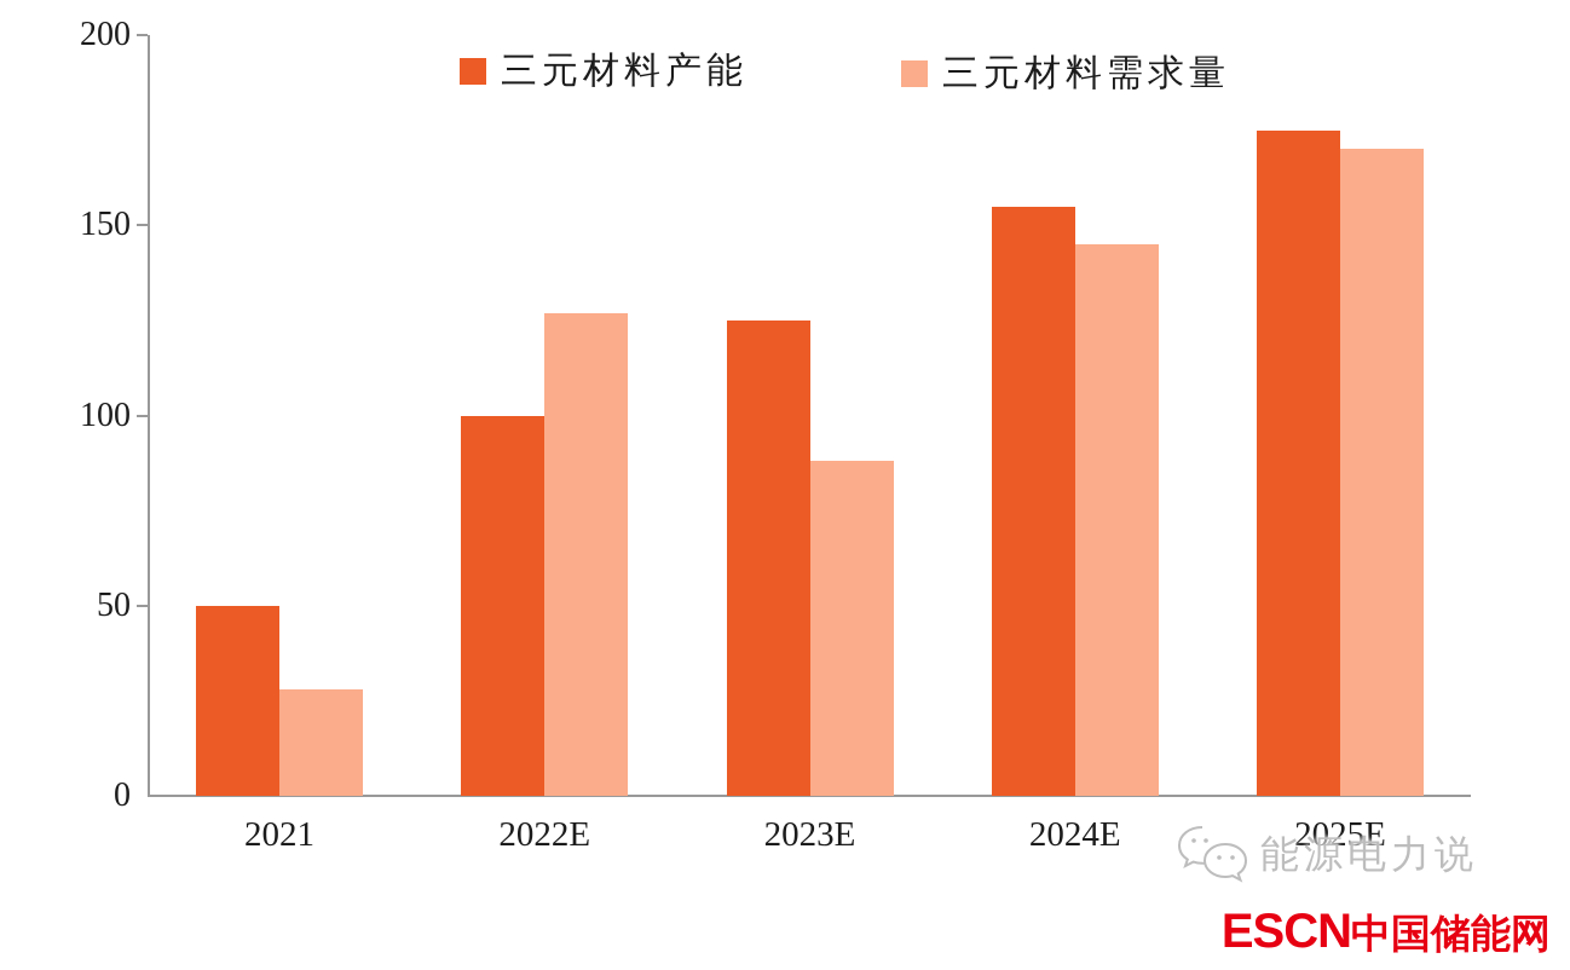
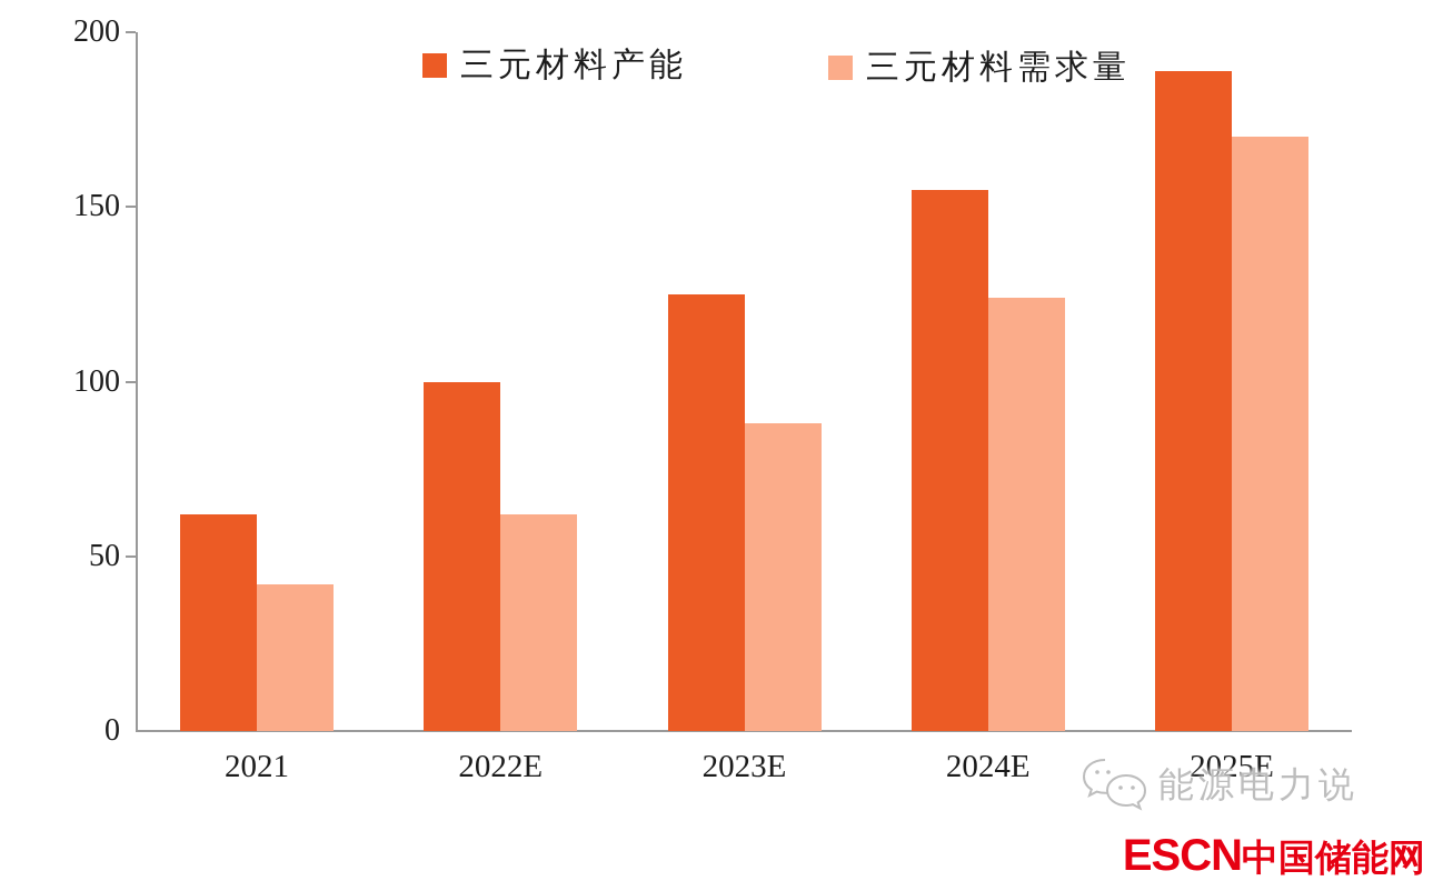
三元材料产能/2021: 50 -> 62
三元材料需求量/2021: 28 -> 42
三元材料需求量/2022E: 127 -> 62
三元材料需求量/2024E: 145 -> 124
三元材料产能/2025E: 175 -> 189
